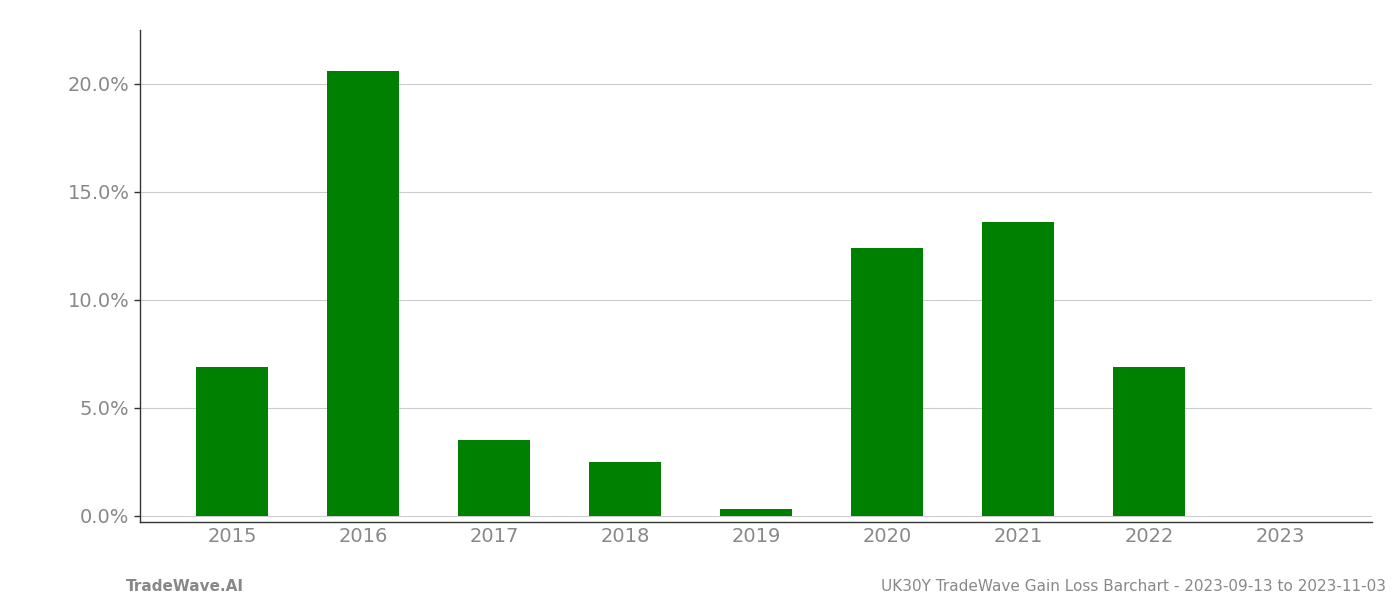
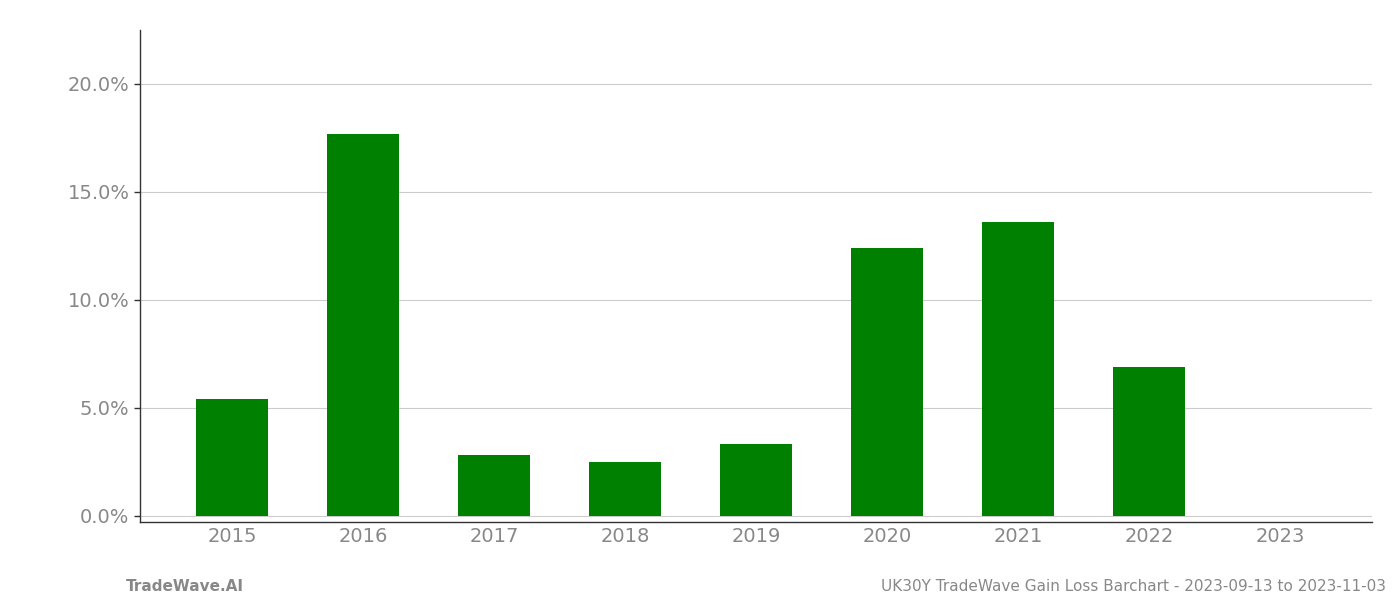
2015: 6.9% -> 5.4%
2016: 20.6% -> 17.7%
2017: 3.5% -> 2.8%
2019: 0.3% -> 3.3%
